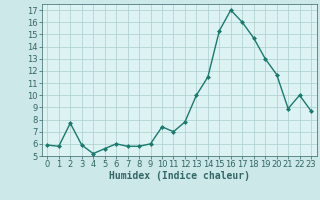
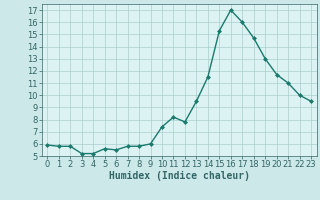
2: 7.7 -> 5.8
3: 5.9 -> 5.2
6: 6.0 -> 5.5
11: 7.0 -> 8.2
13: 10.0 -> 9.5
21: 8.9 -> 11.0
23: 8.7 -> 9.5
